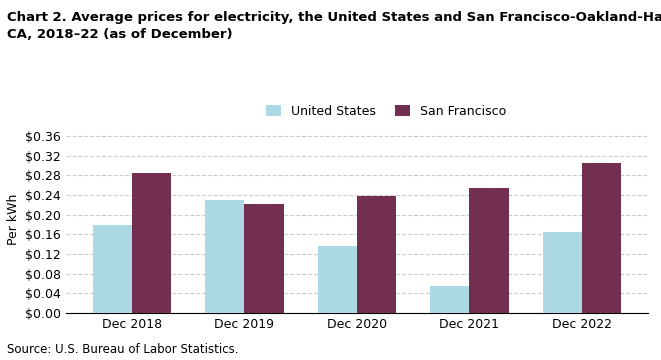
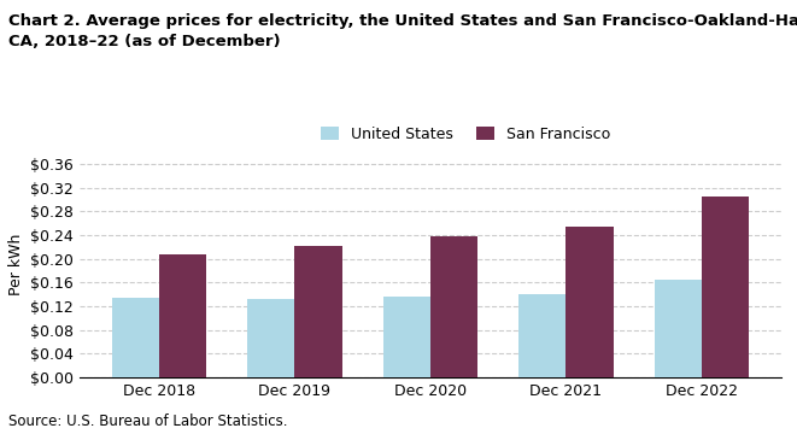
United States/Dec 2018: $0.180 -> $0.134
San Francisco/Dec 2018: $0.285 -> $0.207
United States/Dec 2019: $0.230 -> $0.132
United States/Dec 2021: $0.055 -> $0.140
